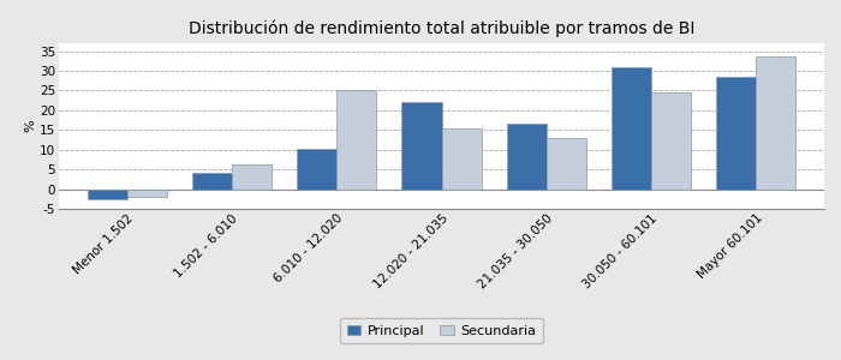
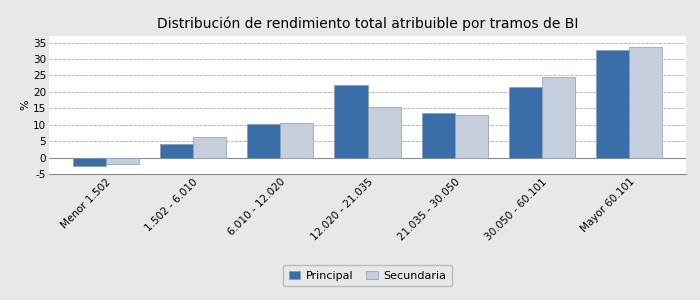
Secundaria/6.010 - 12.020: 25.0 -> 10.6
Principal/21.035 - 30.050: 16.5 -> 13.5
Principal/30.050 - 60.101: 31.0 -> 21.5
Principal/Mayor 60.101: 28.5 -> 32.8
